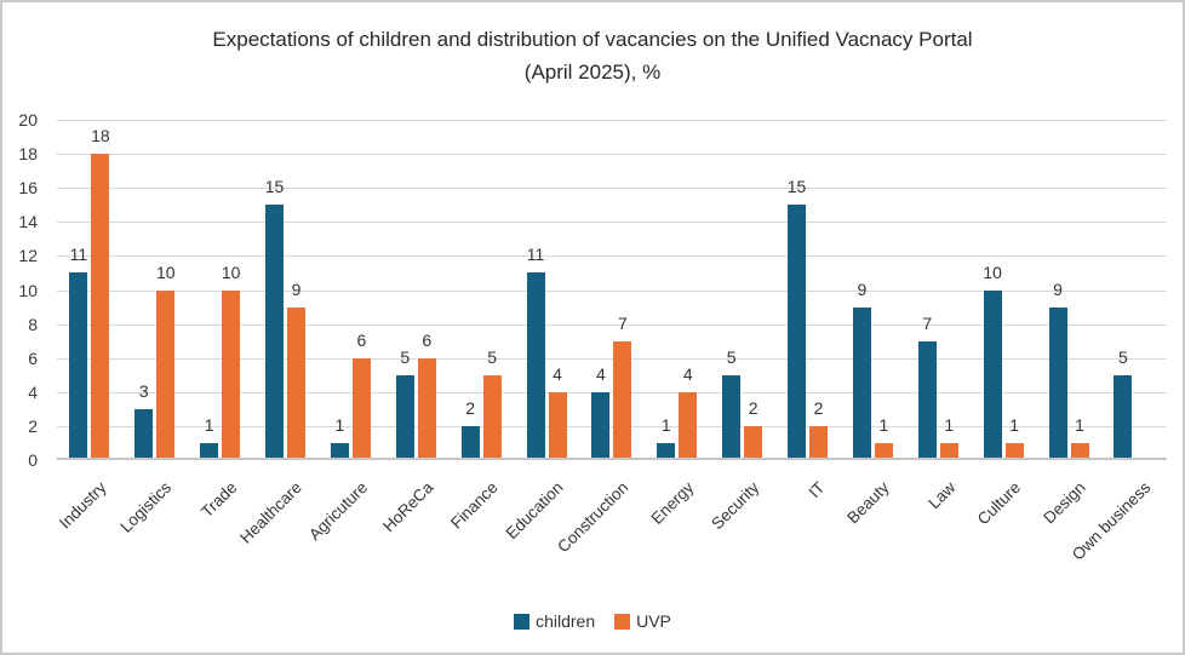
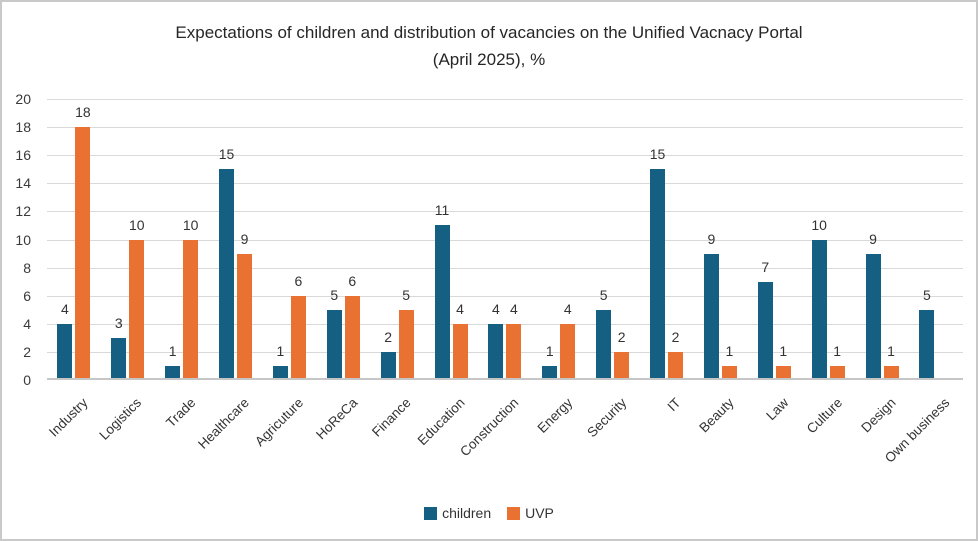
children/Industry: 11 -> 4
UVP/Construction: 7 -> 4
